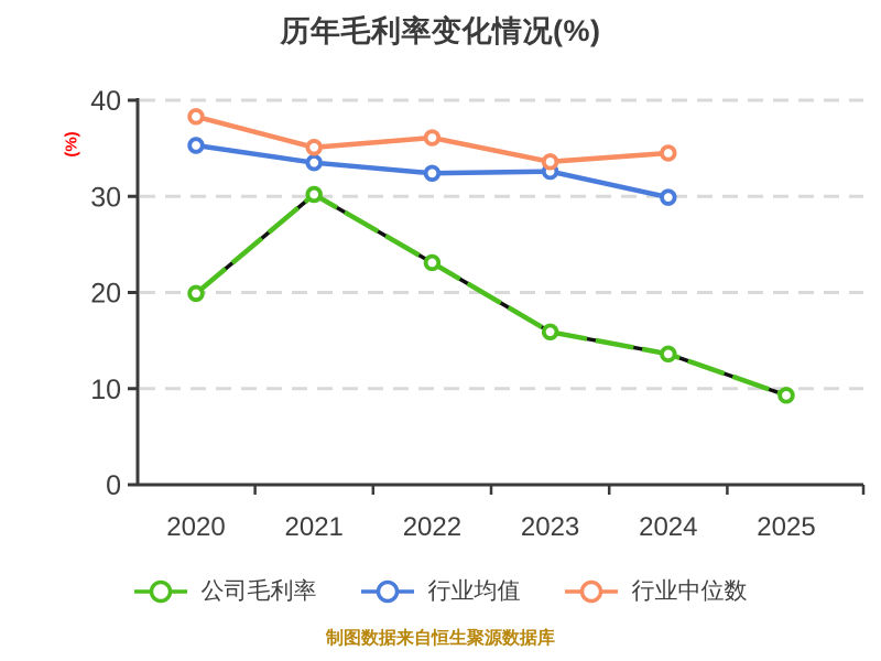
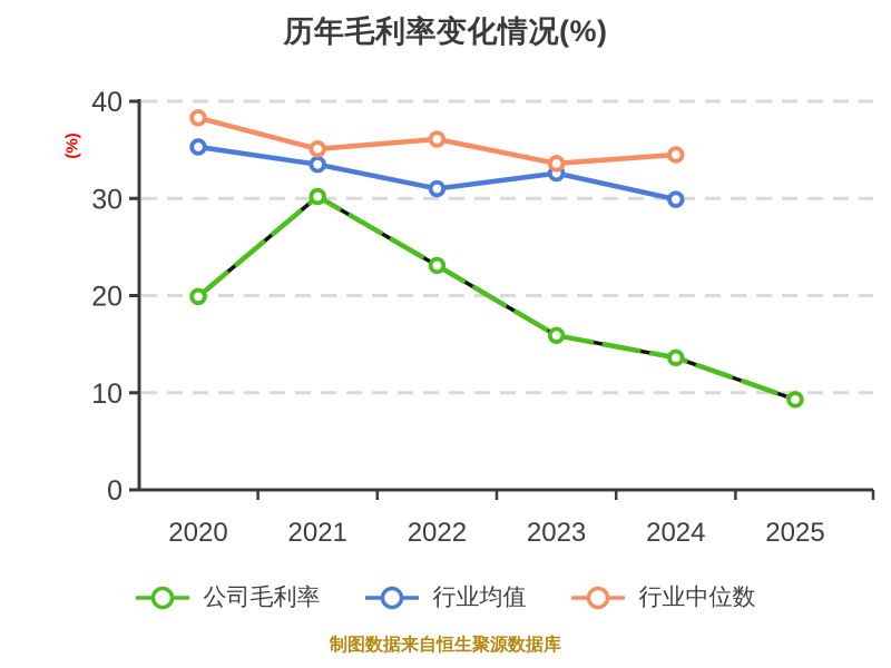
行业均值/2022: 32 -> 31
